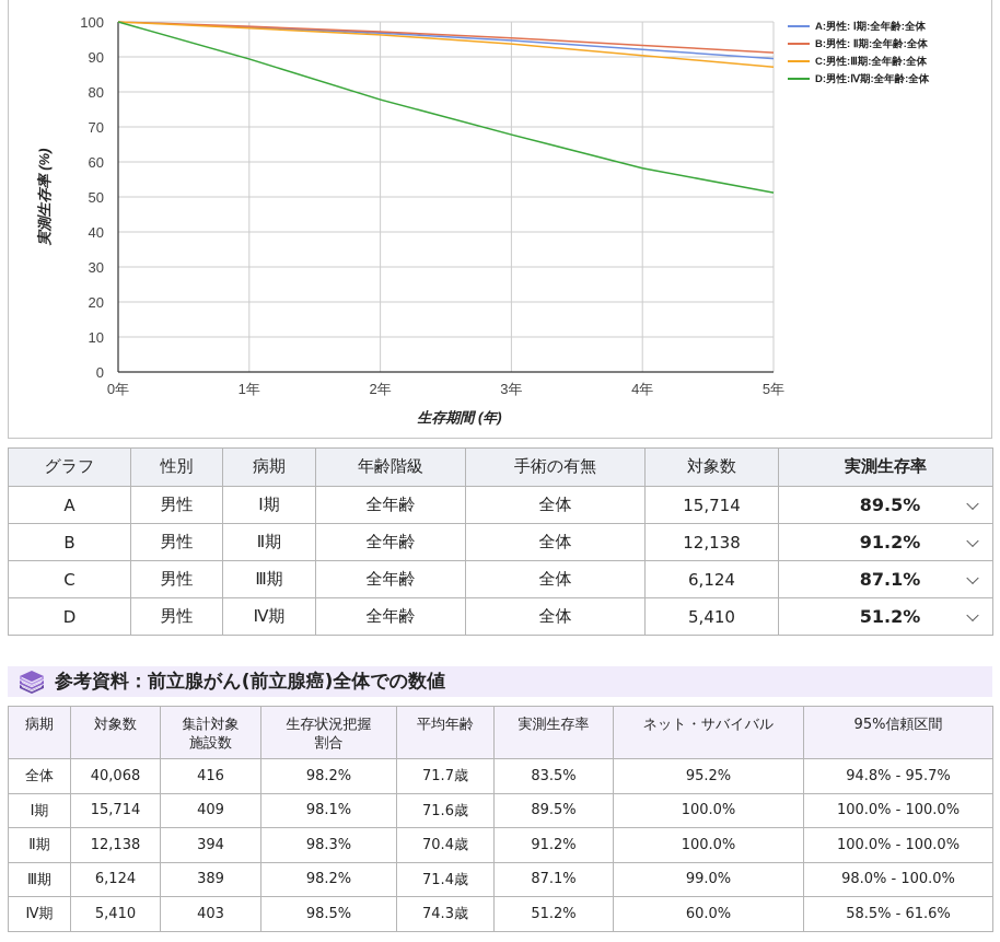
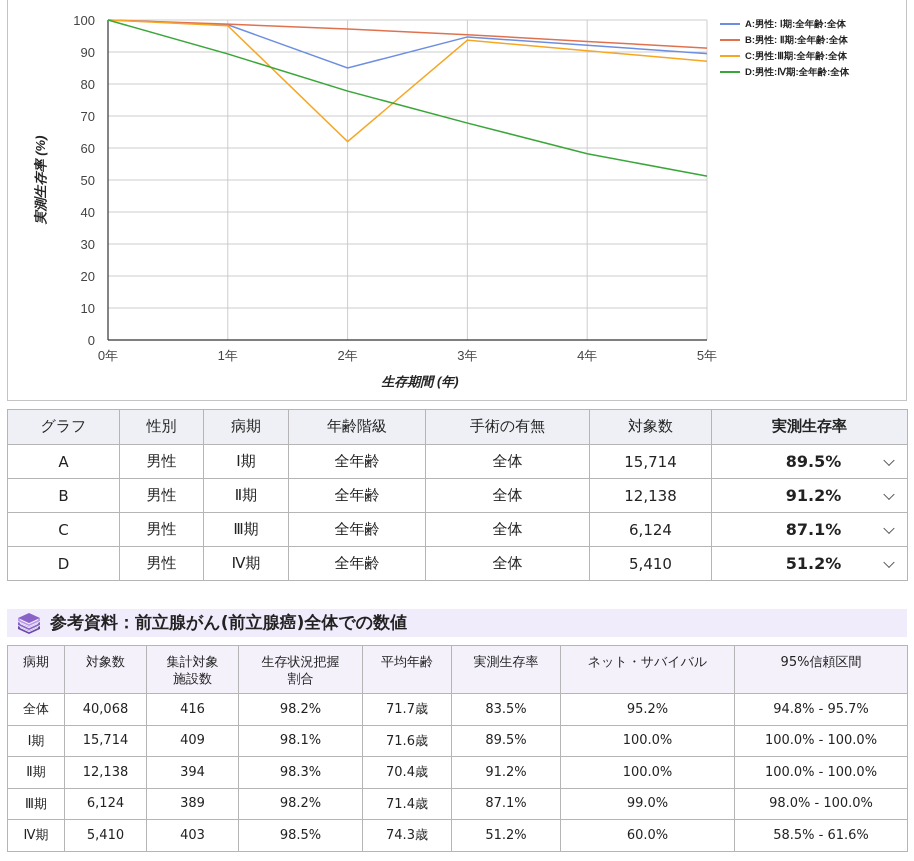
A:男性: Ⅰ期:全年齢:全体/2年: 97 -> 85
C:男性:Ⅲ期:全年齢:全体/2年: 96 -> 62
